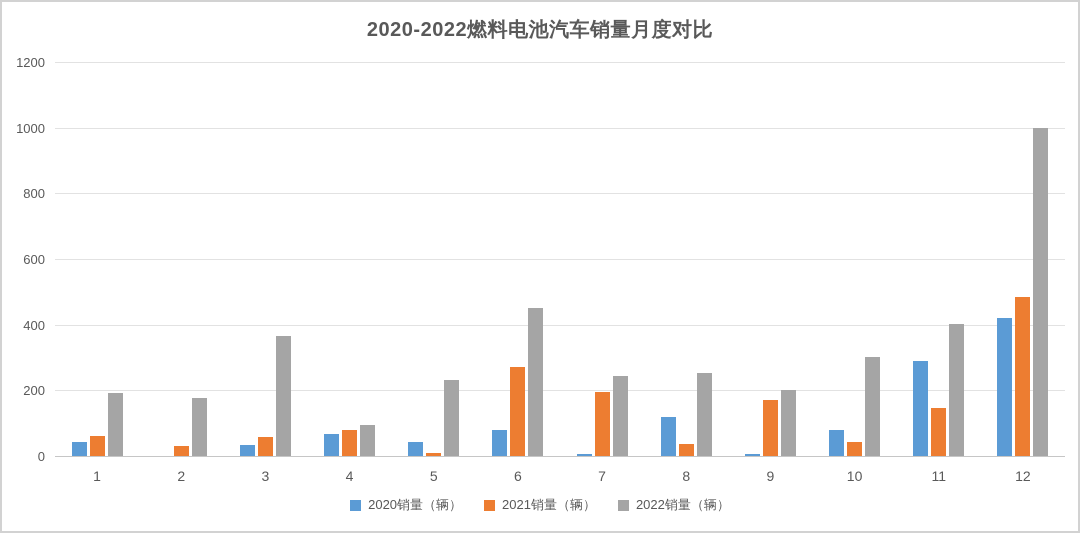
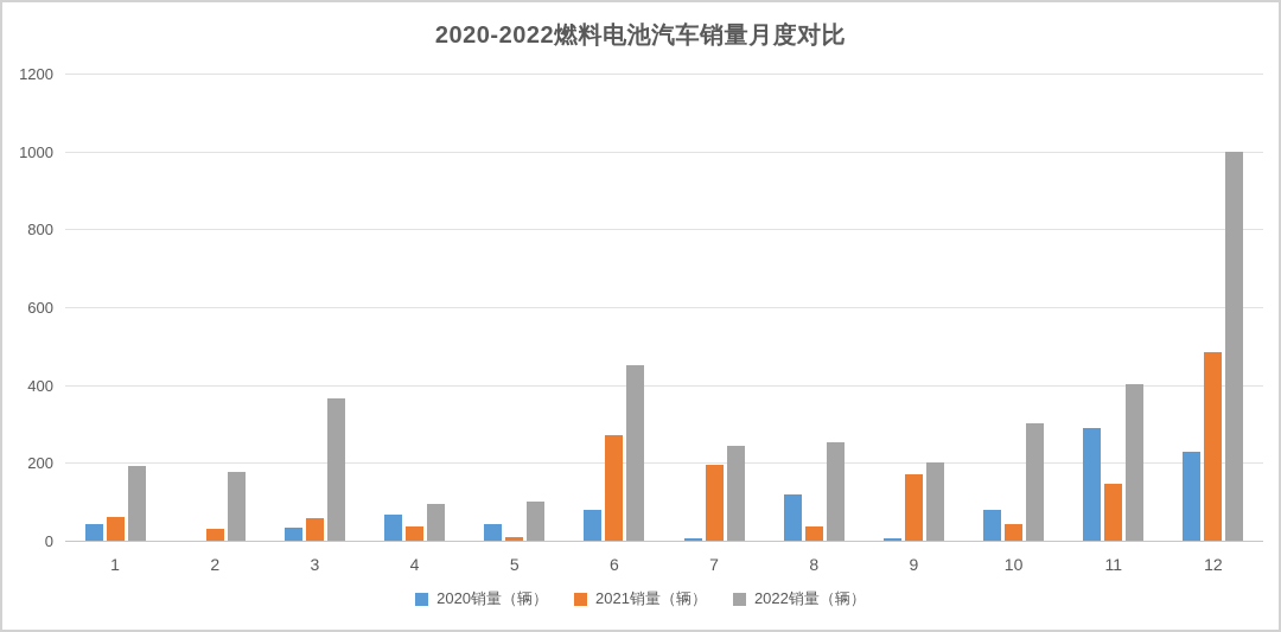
2021销量（辆）/4: 80 -> 40
2022销量（辆）/5: 230 -> 100
2020销量（辆）/12: 420 -> 230
